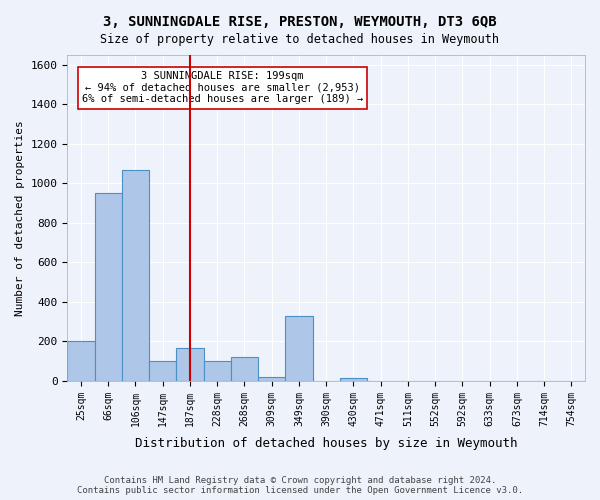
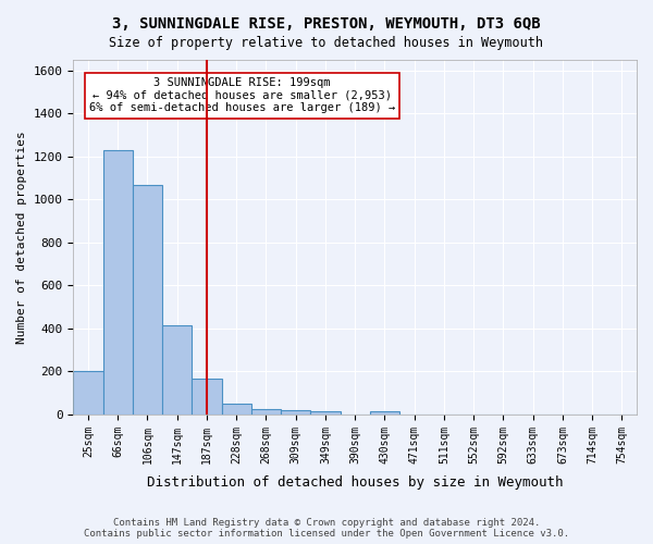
66sqm: 950 -> 1230
147sqm: 100 -> 420
228sqm: 100 -> 50
268sqm: 120 -> 20
349sqm: 330 -> 20
